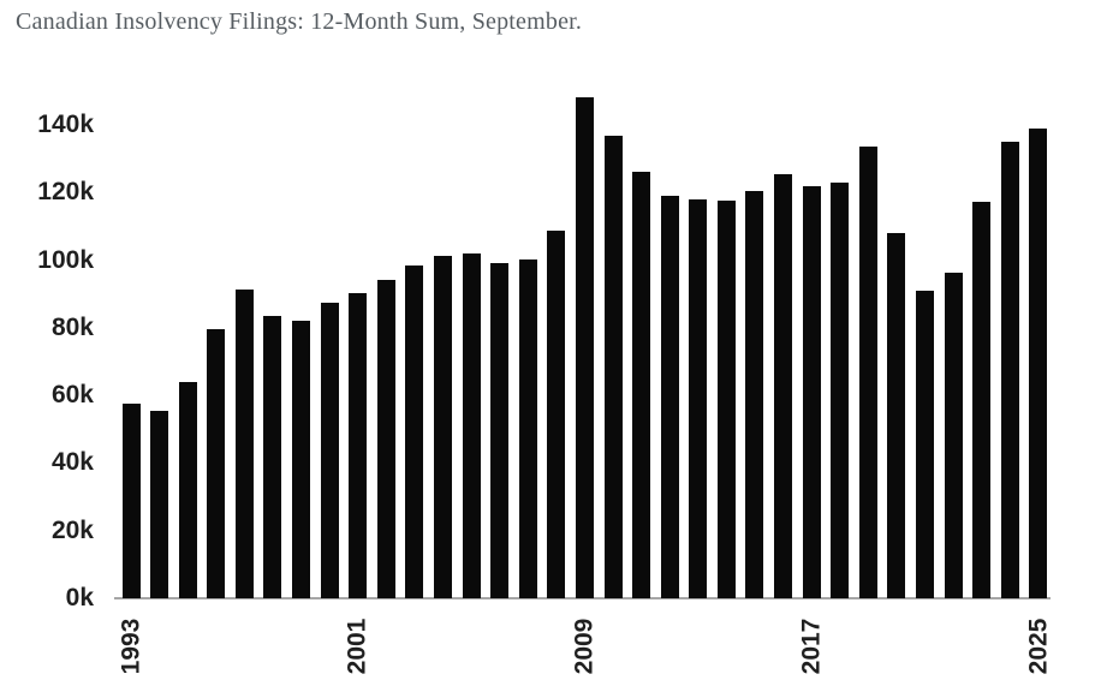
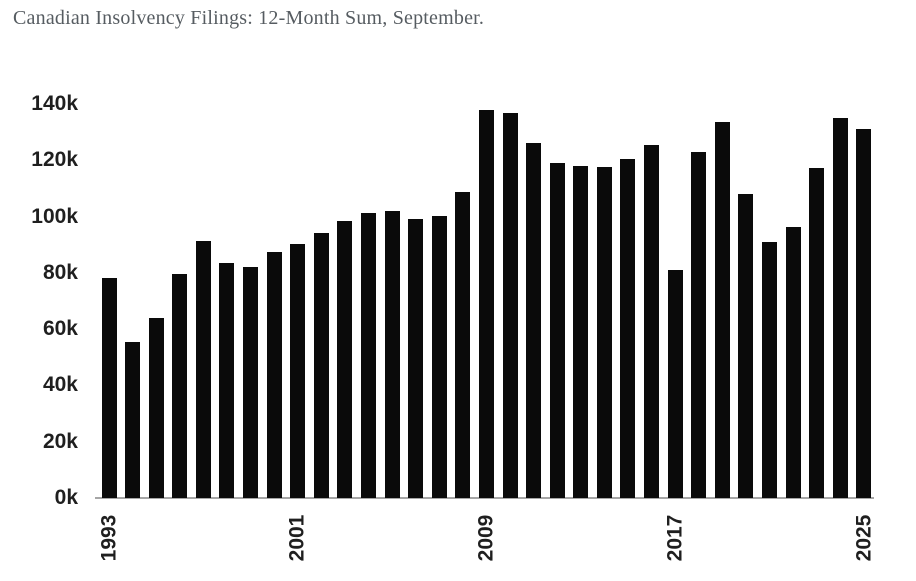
1993: 58k -> 78k
2009: 148k -> 138k
2017: 122k -> 81k
2025: 139k -> 131k
